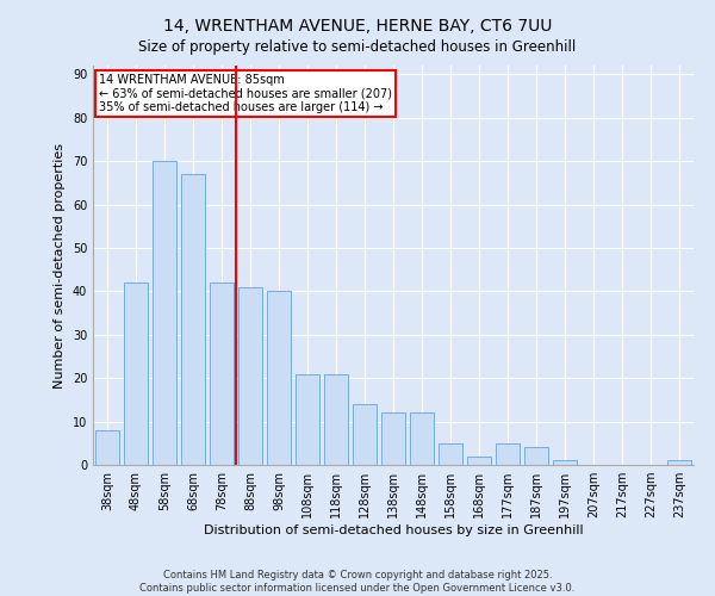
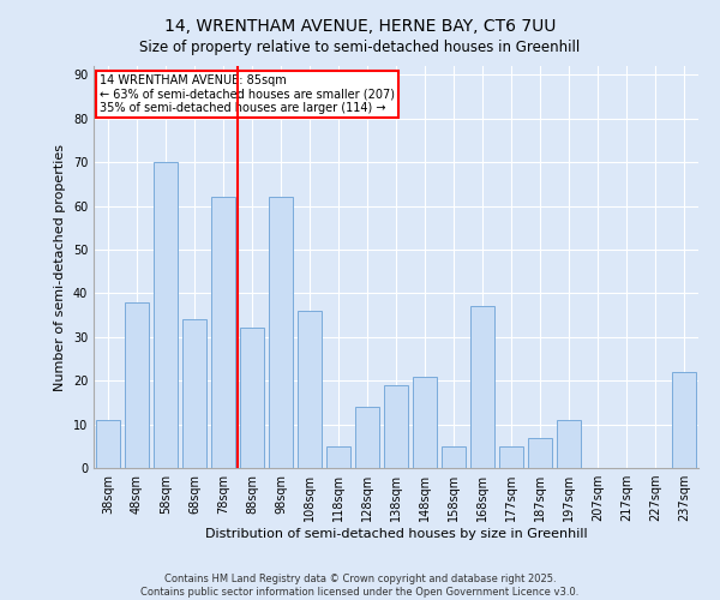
38sqm: 8 -> 11
48sqm: 42 -> 38
68sqm: 67 -> 34
78sqm: 42 -> 62
88sqm: 41 -> 32
98sqm: 40 -> 62
108sqm: 21 -> 36
118sqm: 21 -> 5
138sqm: 12 -> 19
148sqm: 12 -> 21
168sqm: 2 -> 37
187sqm: 4 -> 7
197sqm: 1 -> 11
237sqm: 1 -> 22
